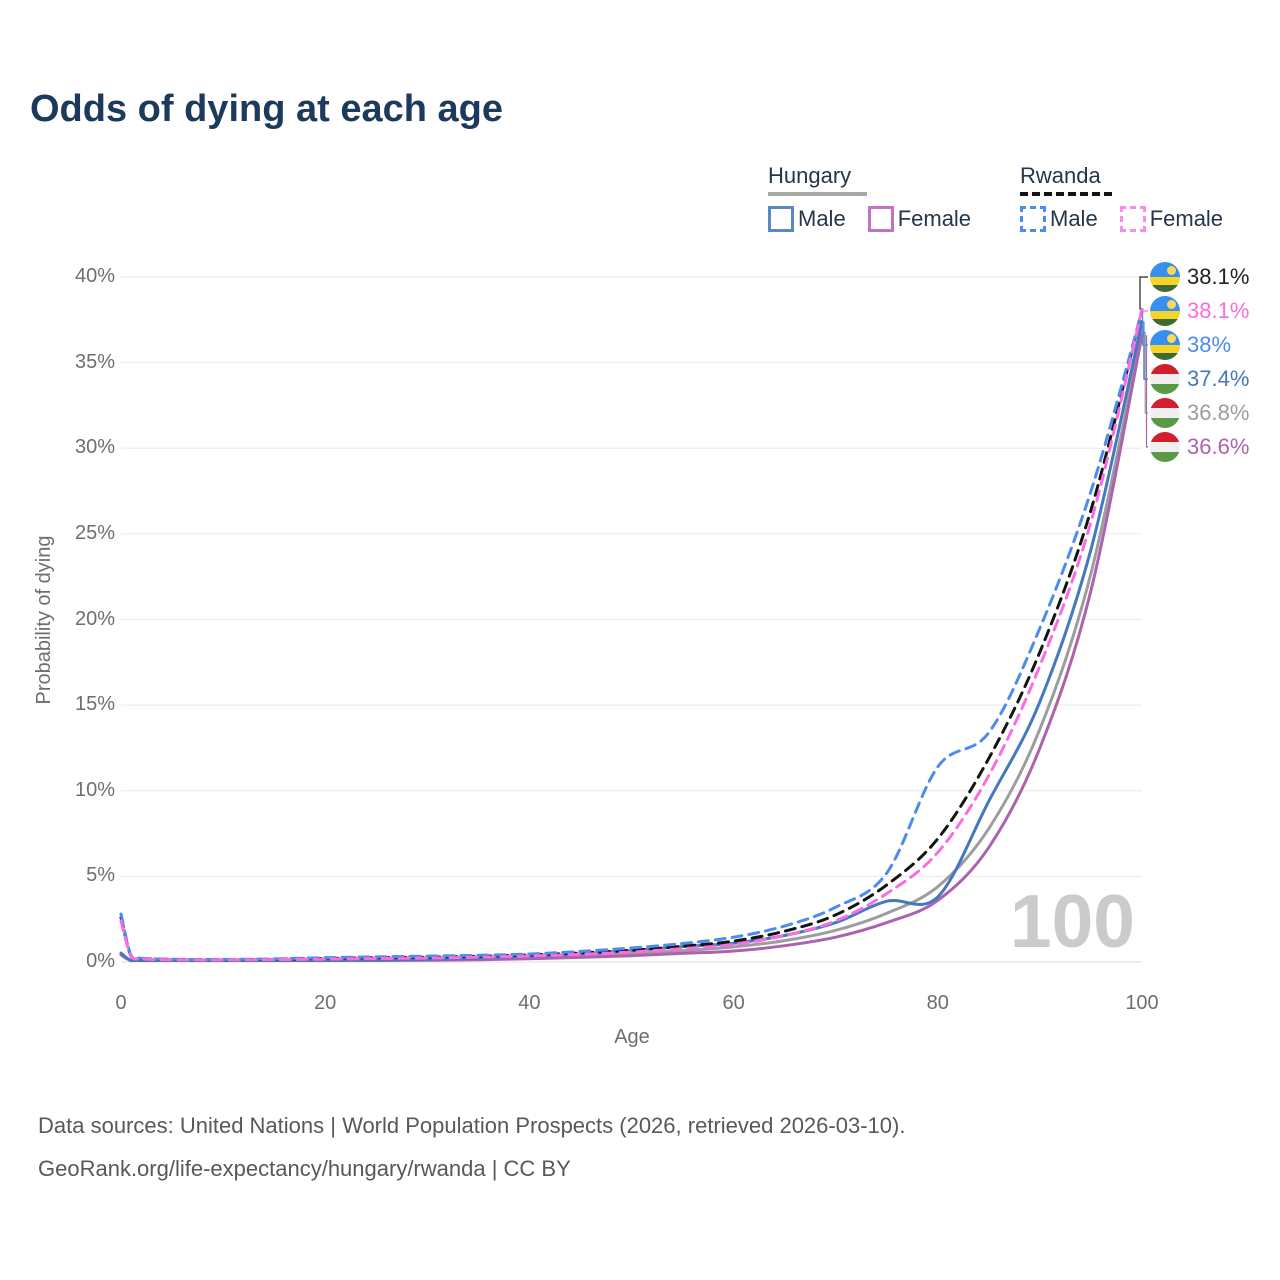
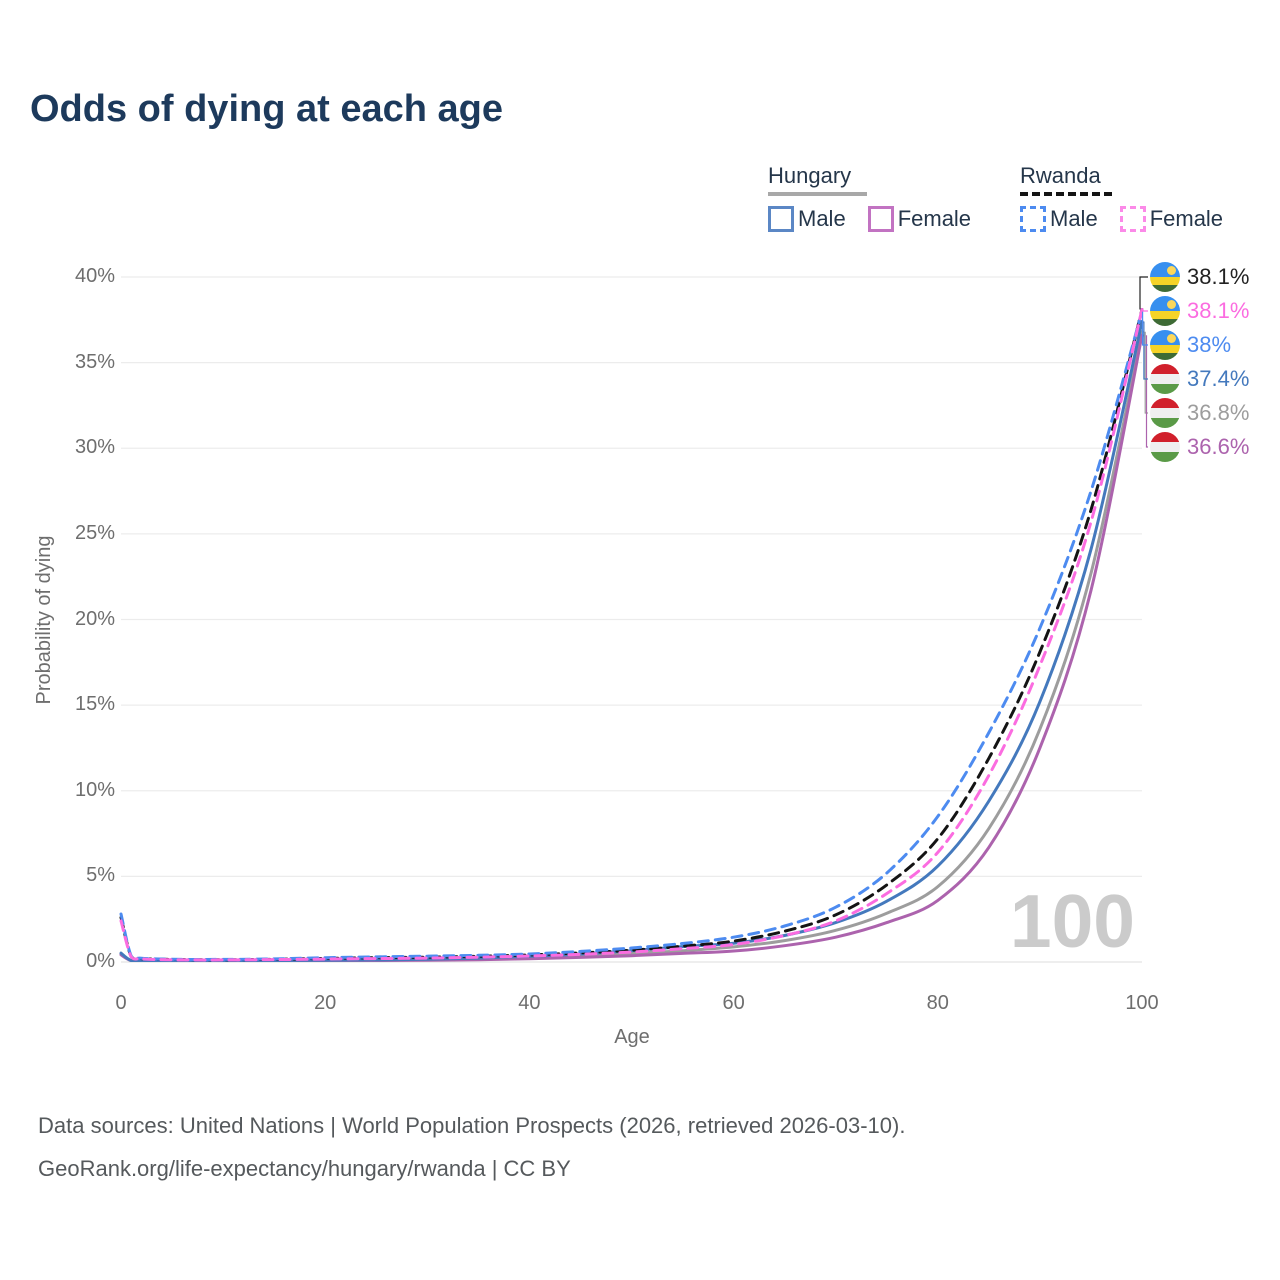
Hungary Male/80: 3.8% -> 5.6%
Rwanda Male/80: 11.4% -> 8.5%
